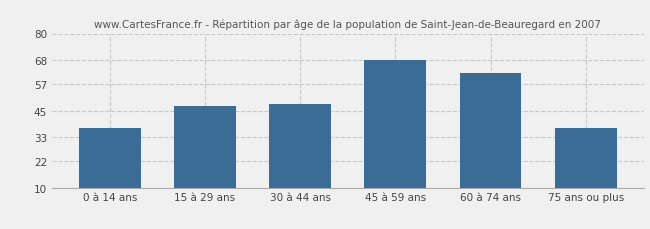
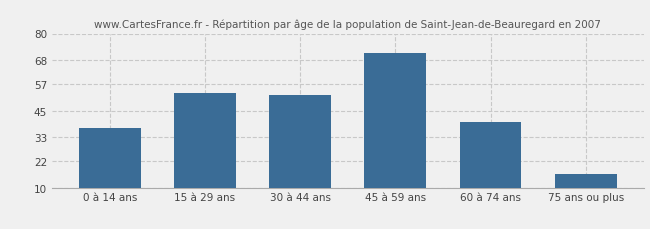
15 à 29 ans: 47 -> 53
30 à 44 ans: 48 -> 52
45 à 59 ans: 68 -> 71
60 à 74 ans: 62 -> 40
75 ans ou plus: 37 -> 16
